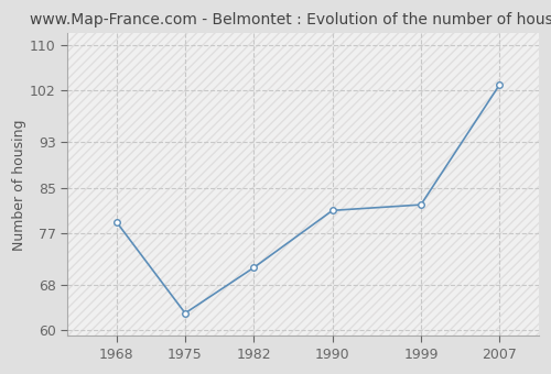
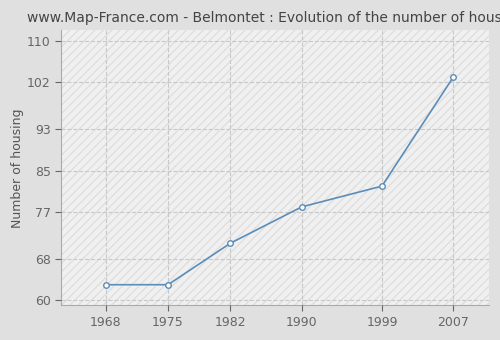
1968: 79 -> 63
1990: 81 -> 78
